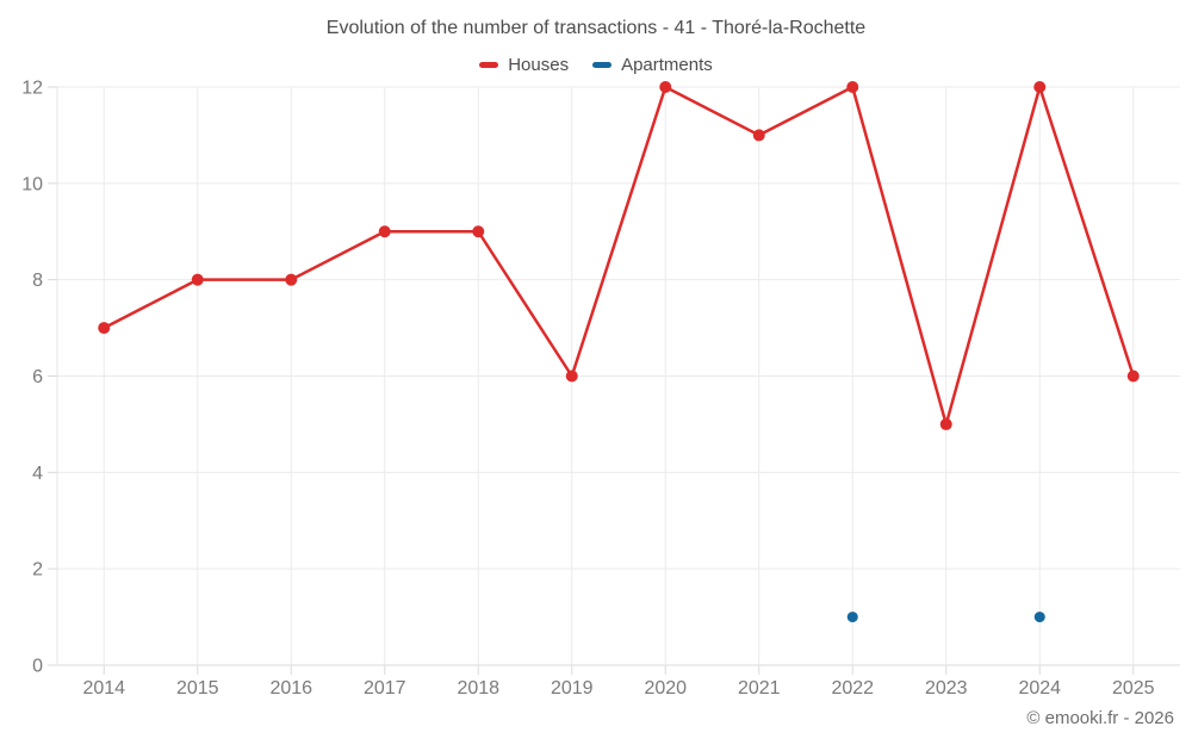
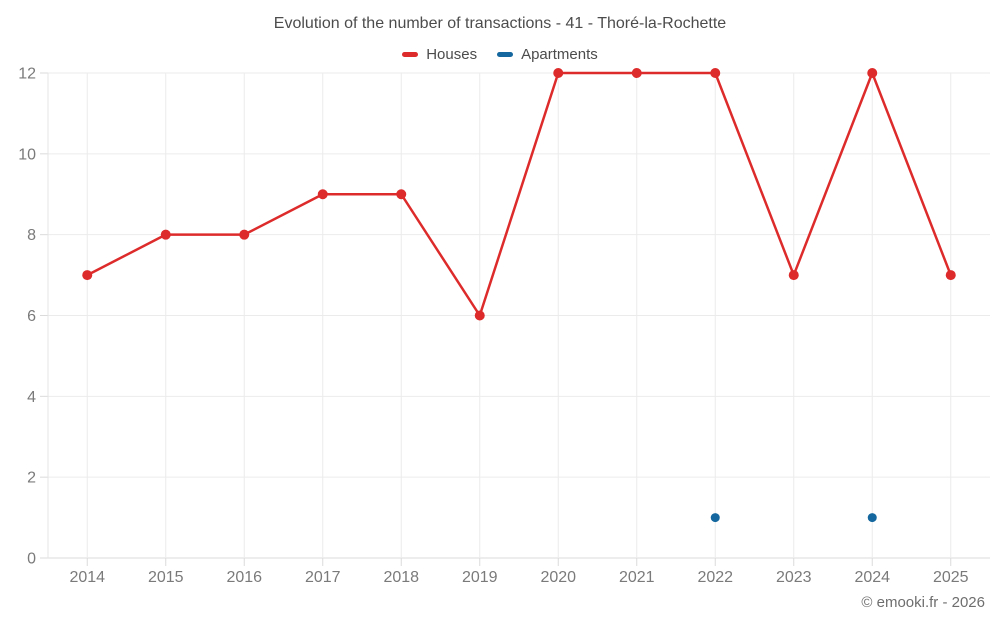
Houses/2021: 11 -> 12
Houses/2023: 5 -> 7
Houses/2025: 6 -> 7
